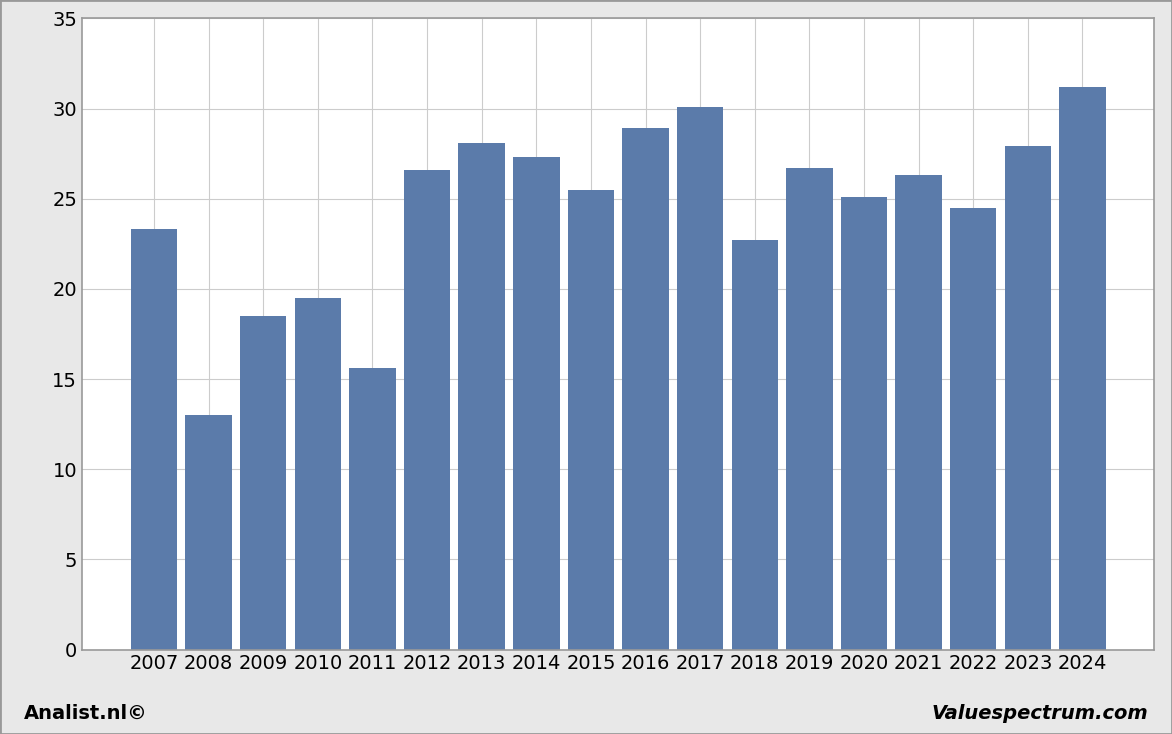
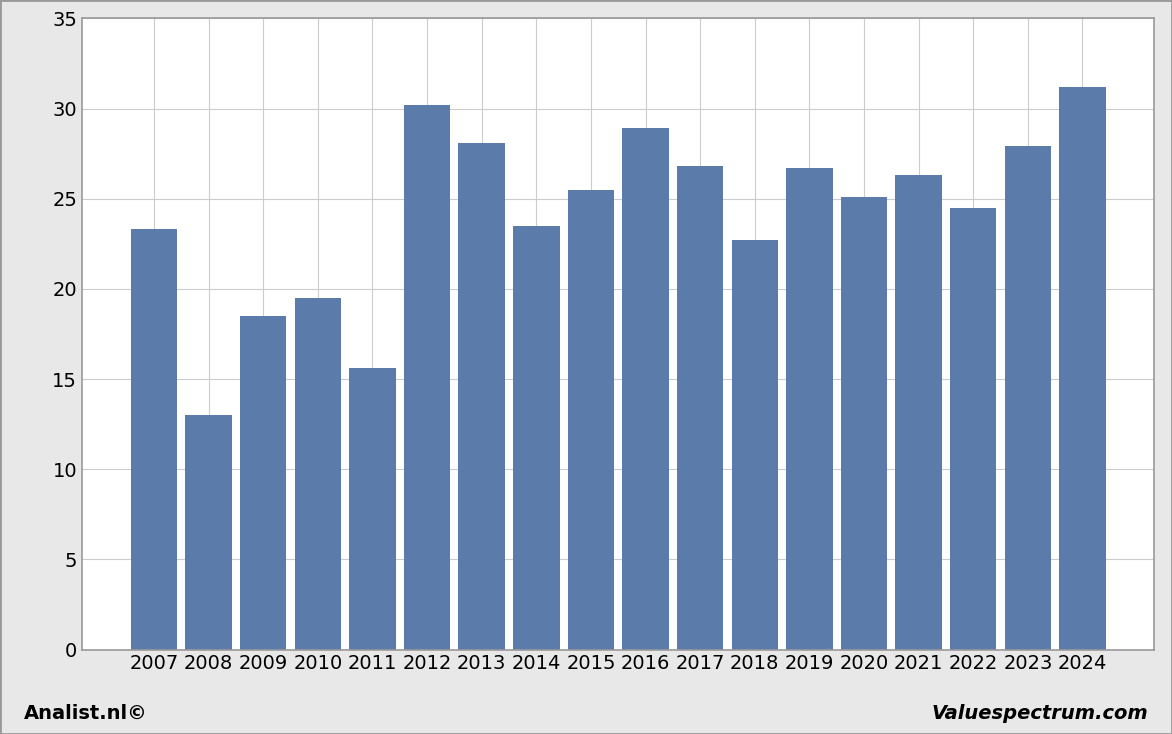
2012: 26.6 -> 30.2
2014: 27.3 -> 23.5
2017: 30.1 -> 26.8
